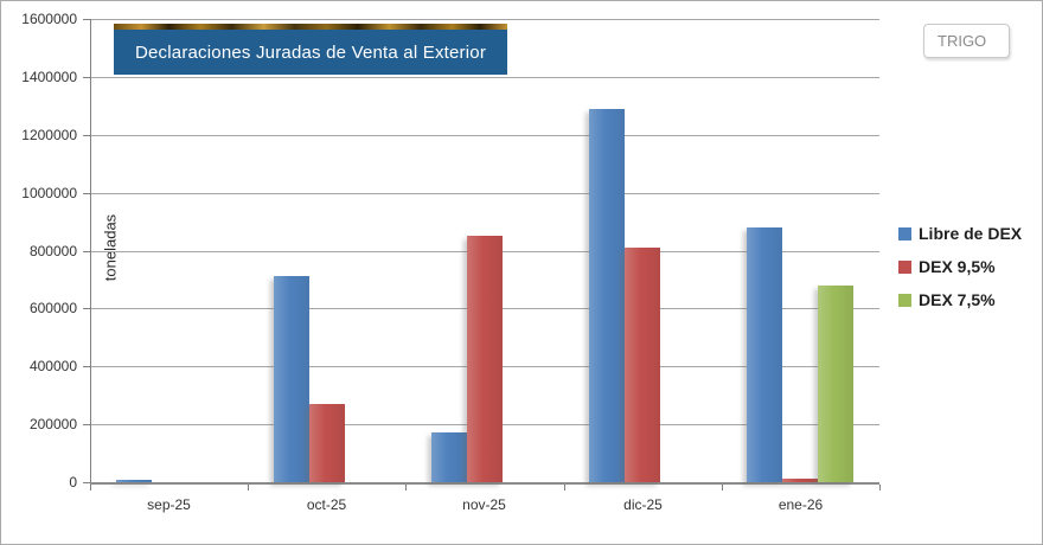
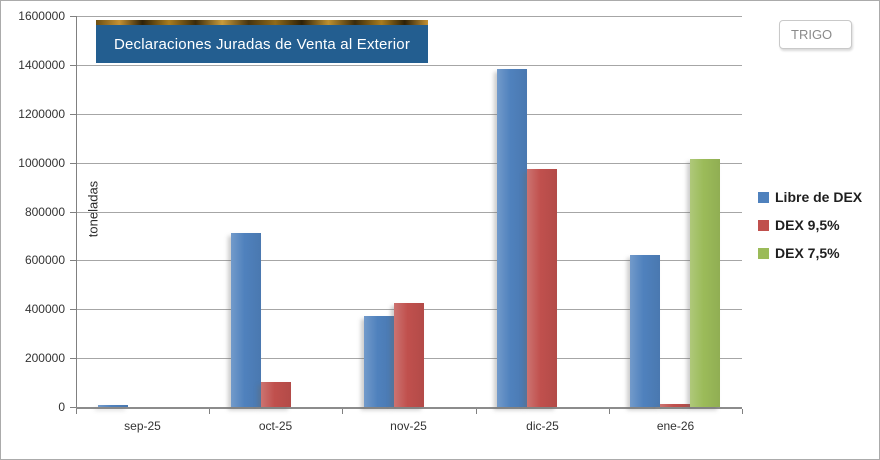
DEX 9,5%/oct-25: 270000 -> 100000
Libre de DEX/nov-25: 170000 -> 370000
DEX 9,5%/nov-25: 850000 -> 420000
Libre de DEX/dic-25: 1290000 -> 1380000
DEX 9,5%/dic-25: 810000 -> 970000
Libre de DEX/ene-26: 880000 -> 620000
DEX 7,5%/ene-26: 680000 -> 1010000
